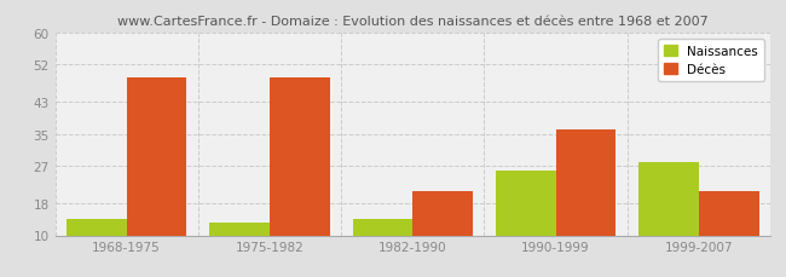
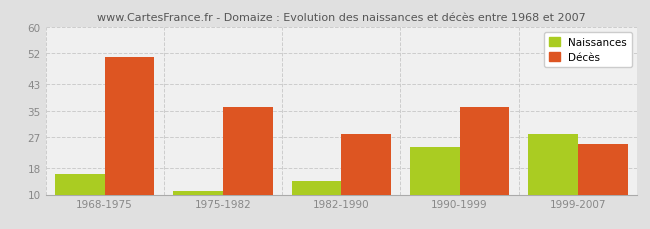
Naissances/1968-1975: 14 -> 16
Décès/1968-1975: 49 -> 51
Naissances/1975-1982: 13 -> 11
Décès/1975-1982: 49 -> 36
Décès/1982-1990: 21 -> 28
Naissances/1990-1999: 26 -> 24
Décès/1999-2007: 21 -> 25
